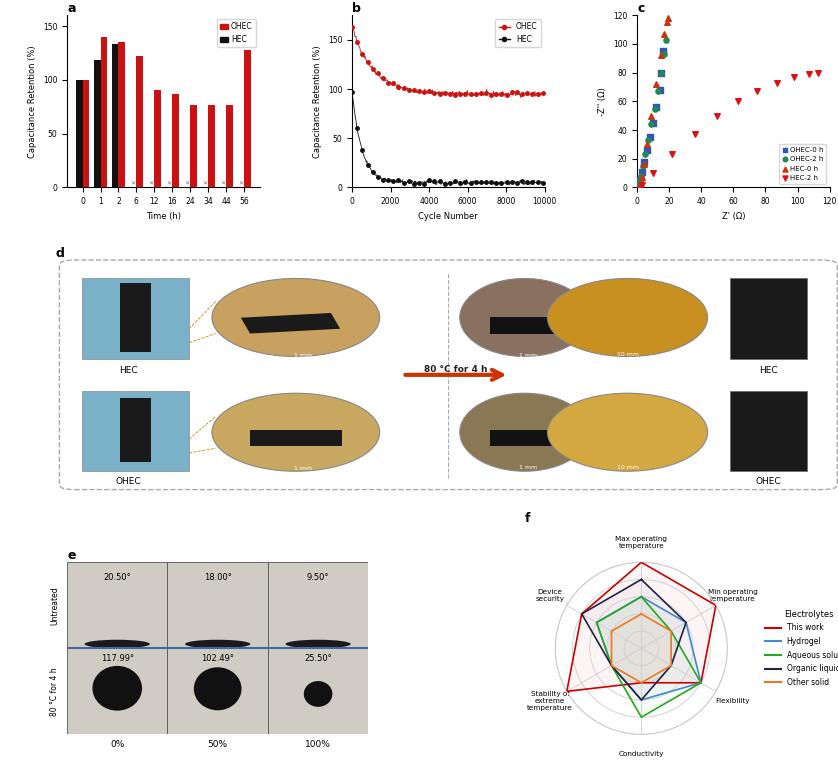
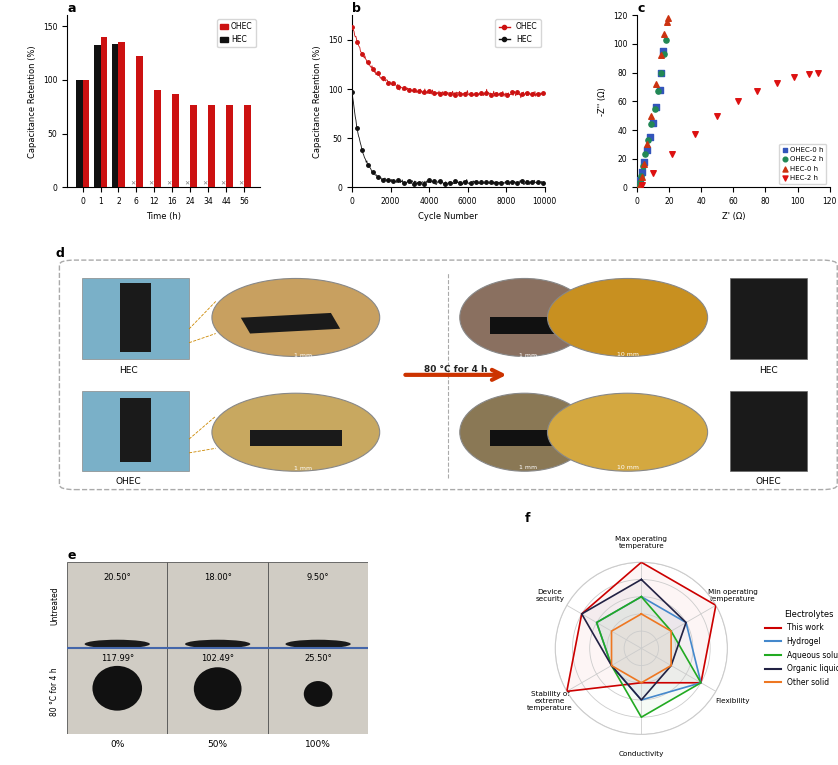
a/HEC/1: 118 -> 132
a/OHEC/56: 128 -> 77
